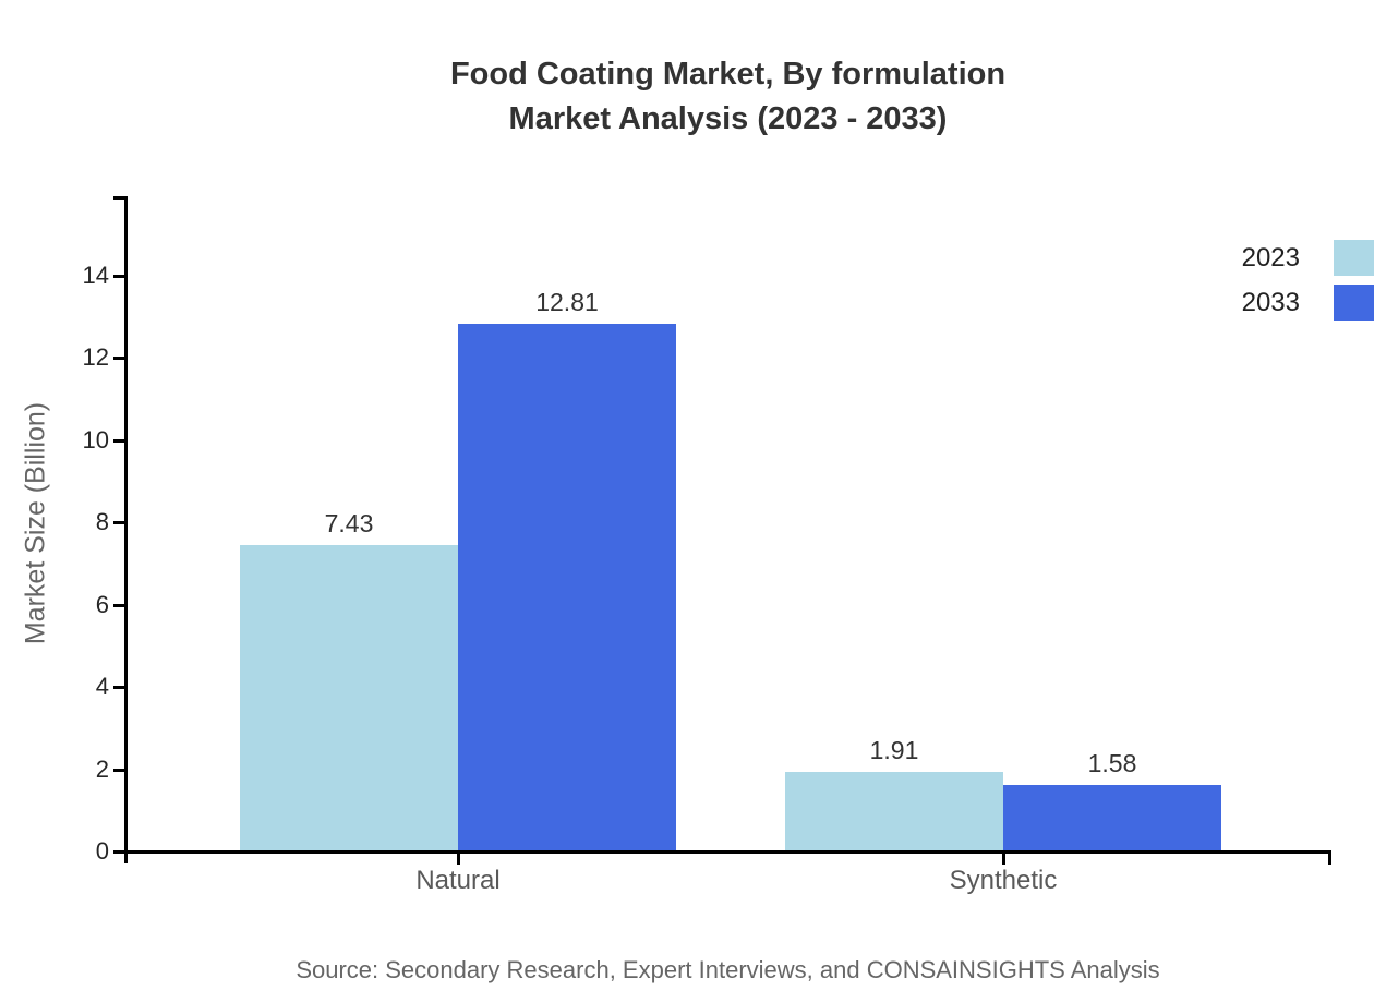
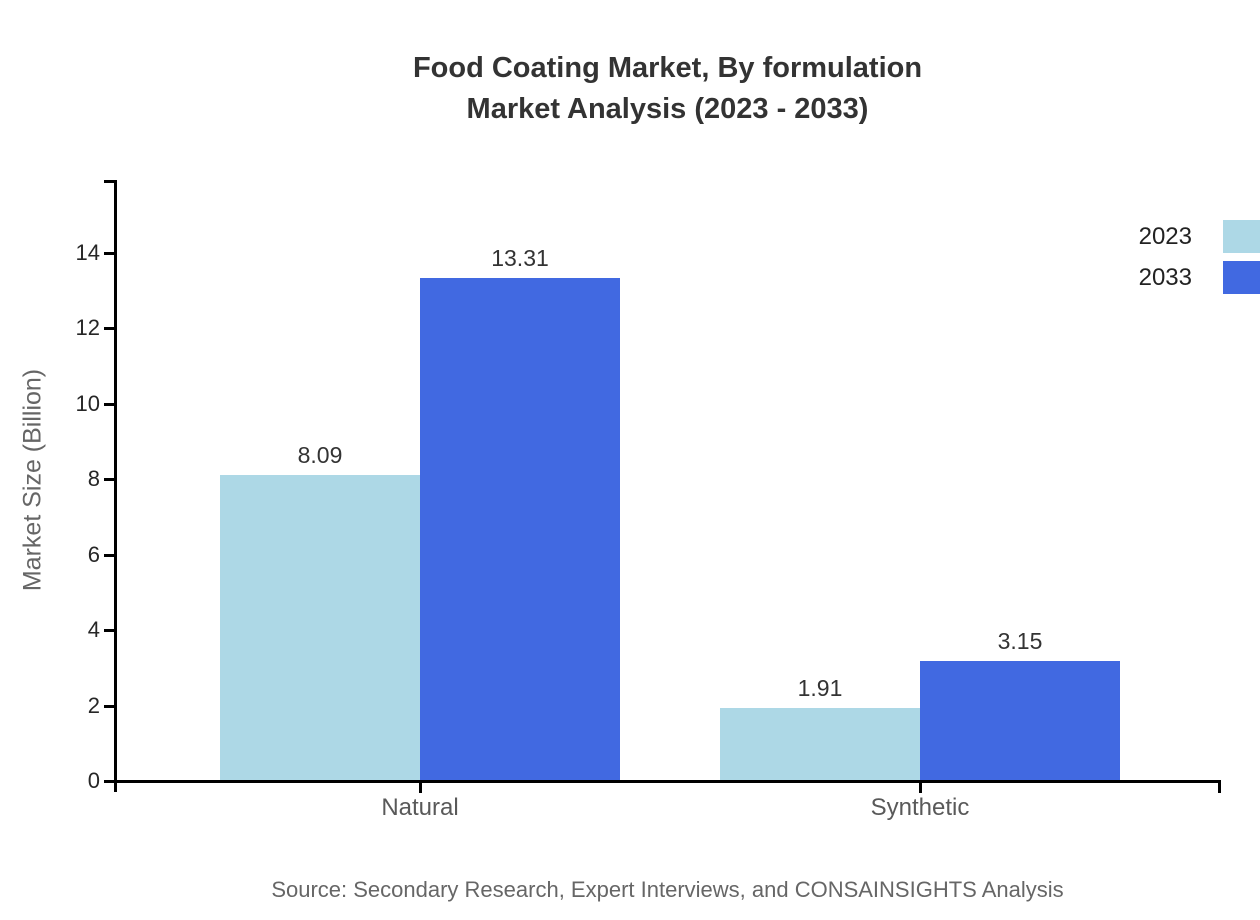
2023/Natural: 7.43 -> 8.09
2033/Natural: 12.81 -> 13.31
2033/Synthetic: 1.58 -> 3.15
